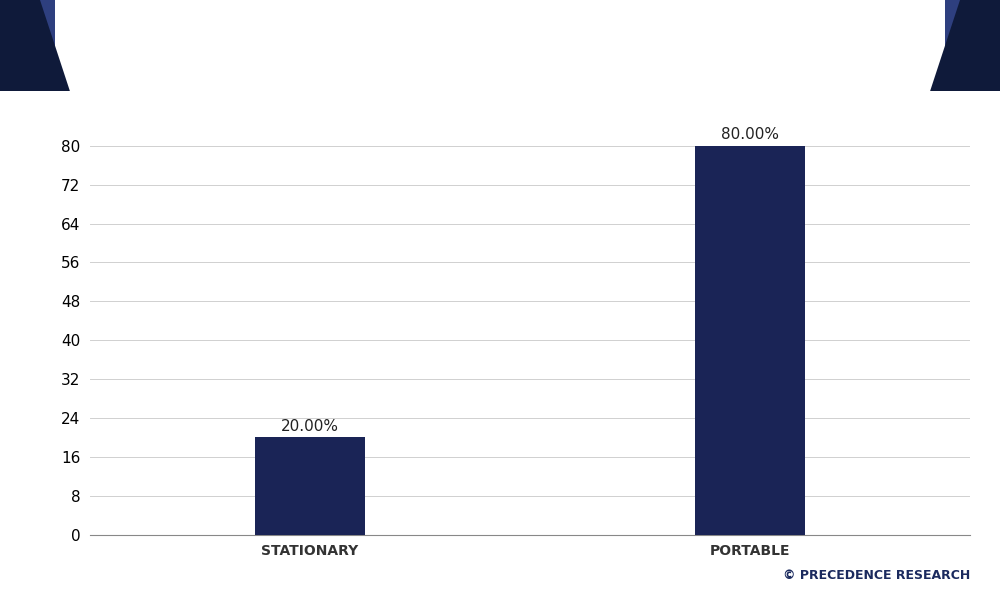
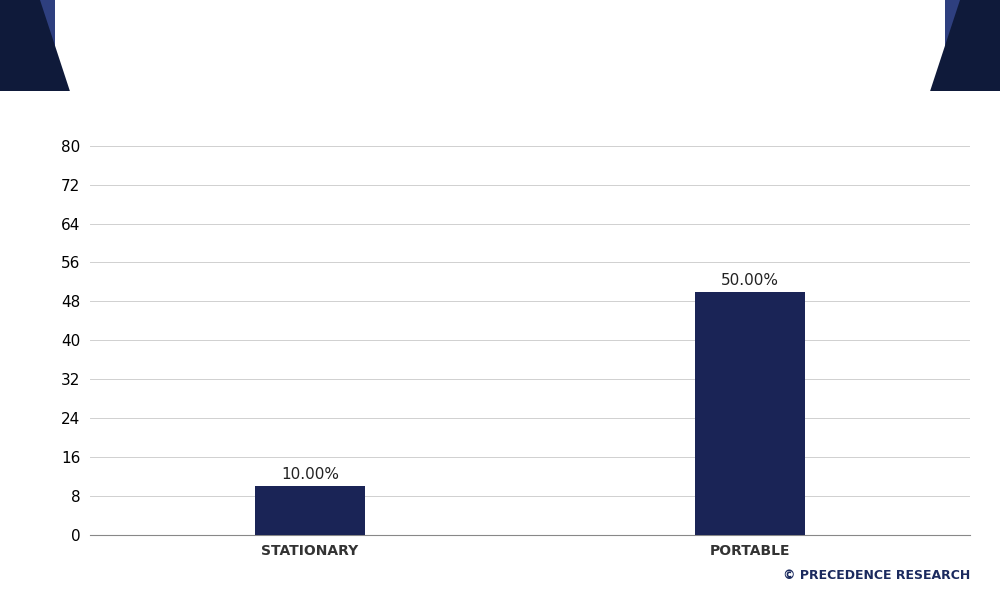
STATIONARY: 20.00% -> 10.00%
PORTABLE: 80.00% -> 50.00%
